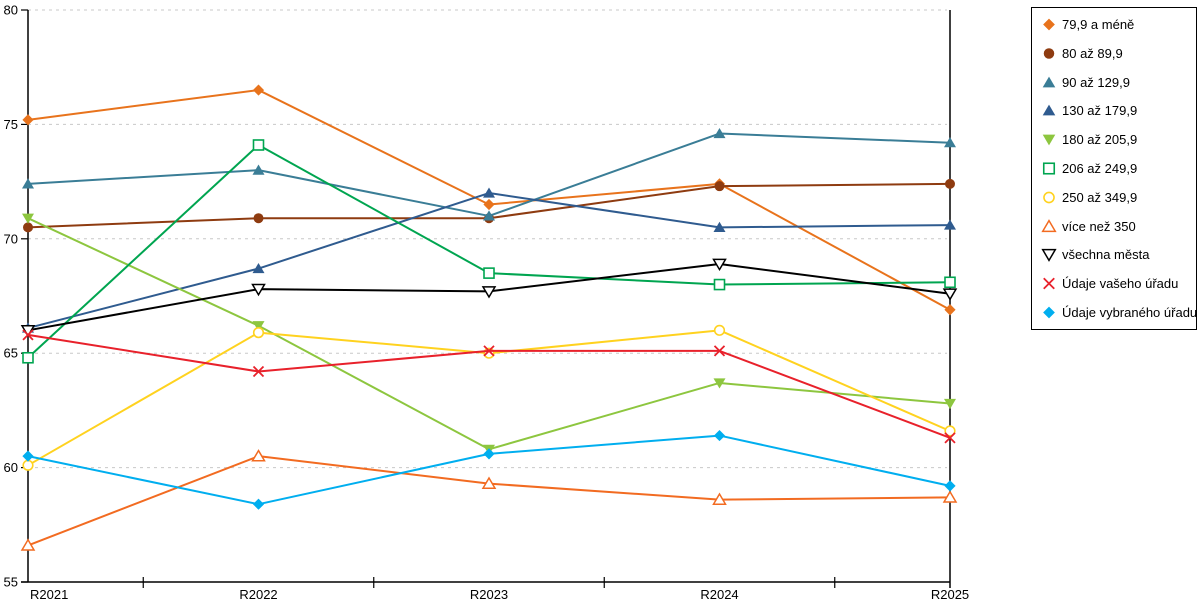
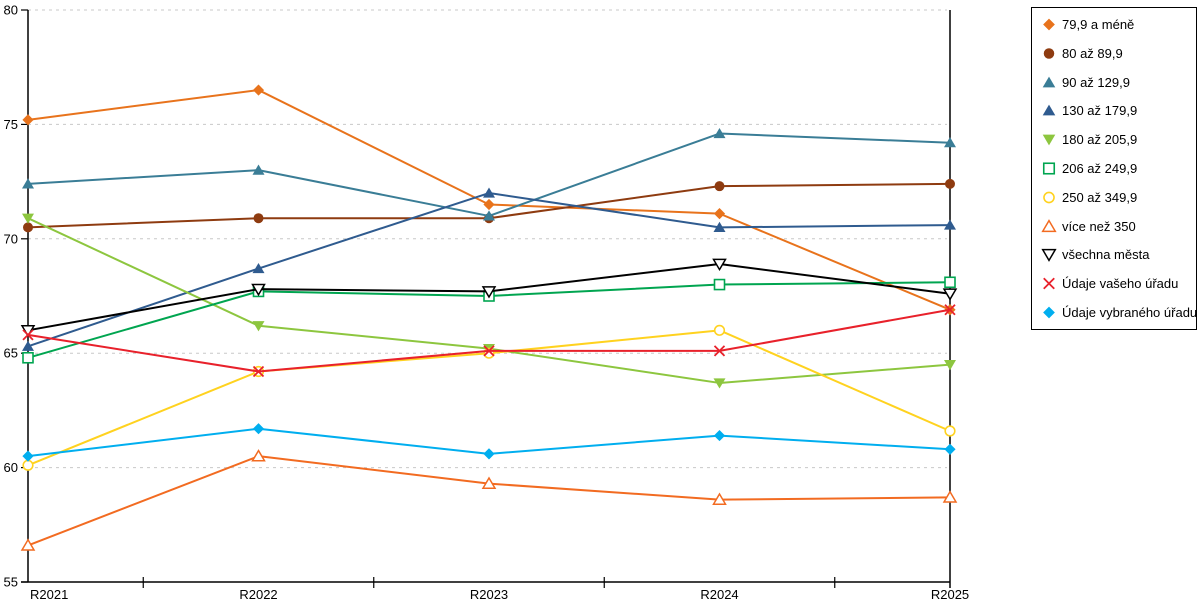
130 až 179,9/R2021: 66.1 -> 65.3
206 až 249,9/R2022: 74.1 -> 67.7
250 až 349,9/R2022: 65.9 -> 64.2
Údaje vybraného úřadu/R2022: 58.4 -> 61.7
180 až 205,9/R2023: 60.8 -> 65.2
206 až 249,9/R2023: 68.5 -> 67.5
79,9 a méně/R2024: 72.4 -> 71.1
180 až 205,9/R2025: 62.8 -> 64.5
Údaje vašeho úřadu/R2025: 61.3 -> 66.9
Údaje vybraného úřadu/R2025: 59.2 -> 60.8
